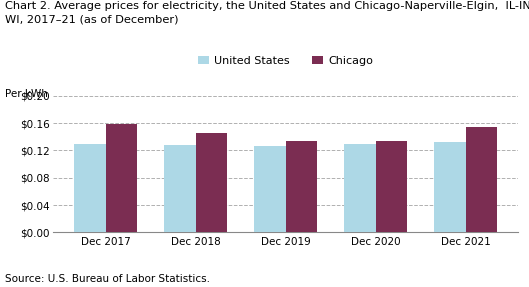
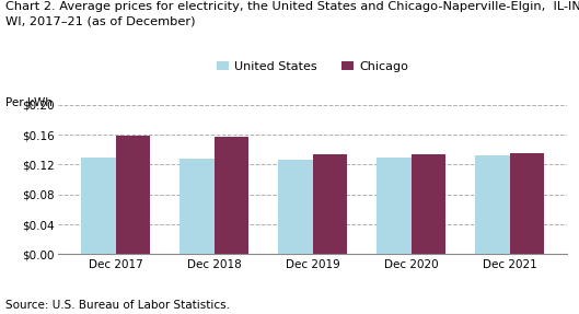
Chicago/Dec 2018: $0.146 -> $0.158
Chicago/Dec 2021: $0.154 -> $0.136
